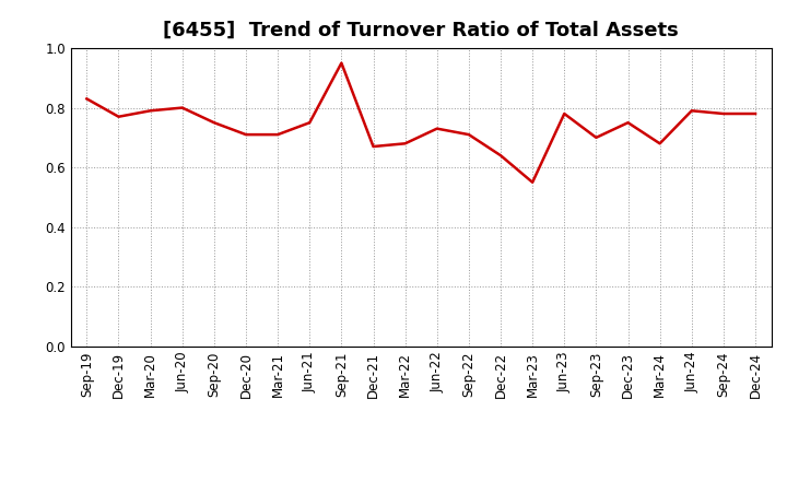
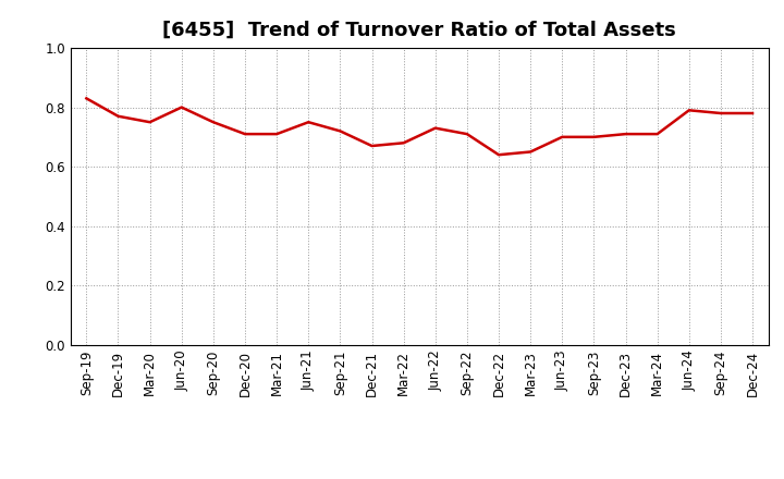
Mar-20: 0.79 -> 0.75
Sep-21: 0.95 -> 0.72
Mar-23: 0.55 -> 0.65
Jun-23: 0.78 -> 0.70
Dec-23: 0.75 -> 0.71
Mar-24: 0.68 -> 0.71
